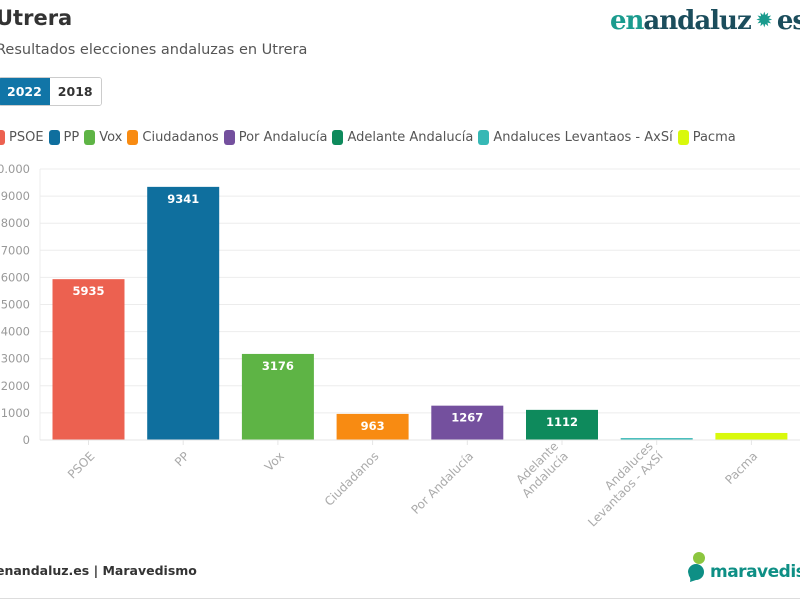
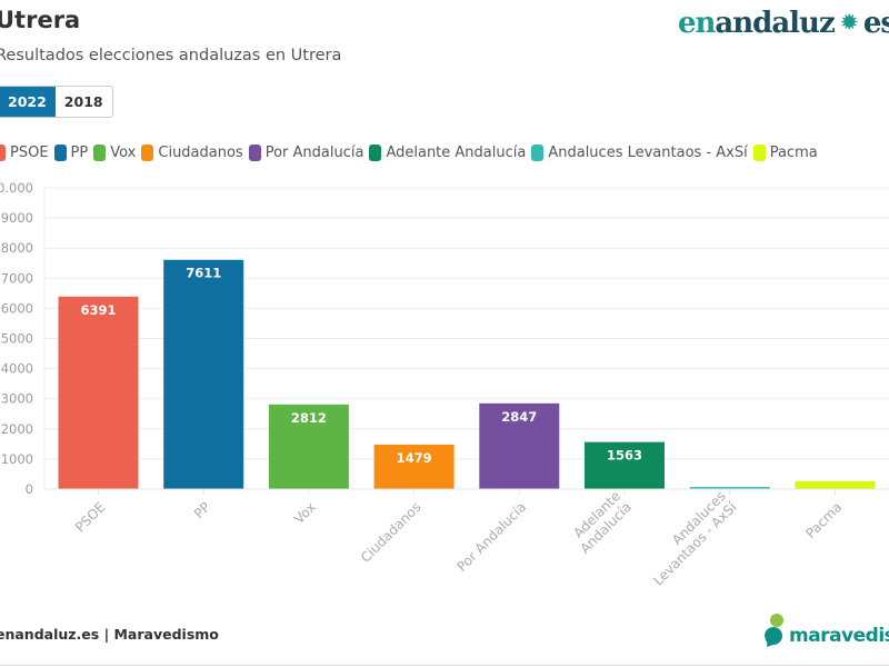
PSOE: 5935 -> 6391
PP: 9341 -> 7611
Vox: 3176 -> 2812
Ciudadanos: 963 -> 1479
Por Andalucía: 1267 -> 2847
Adelante Andalucía: 1112 -> 1563
